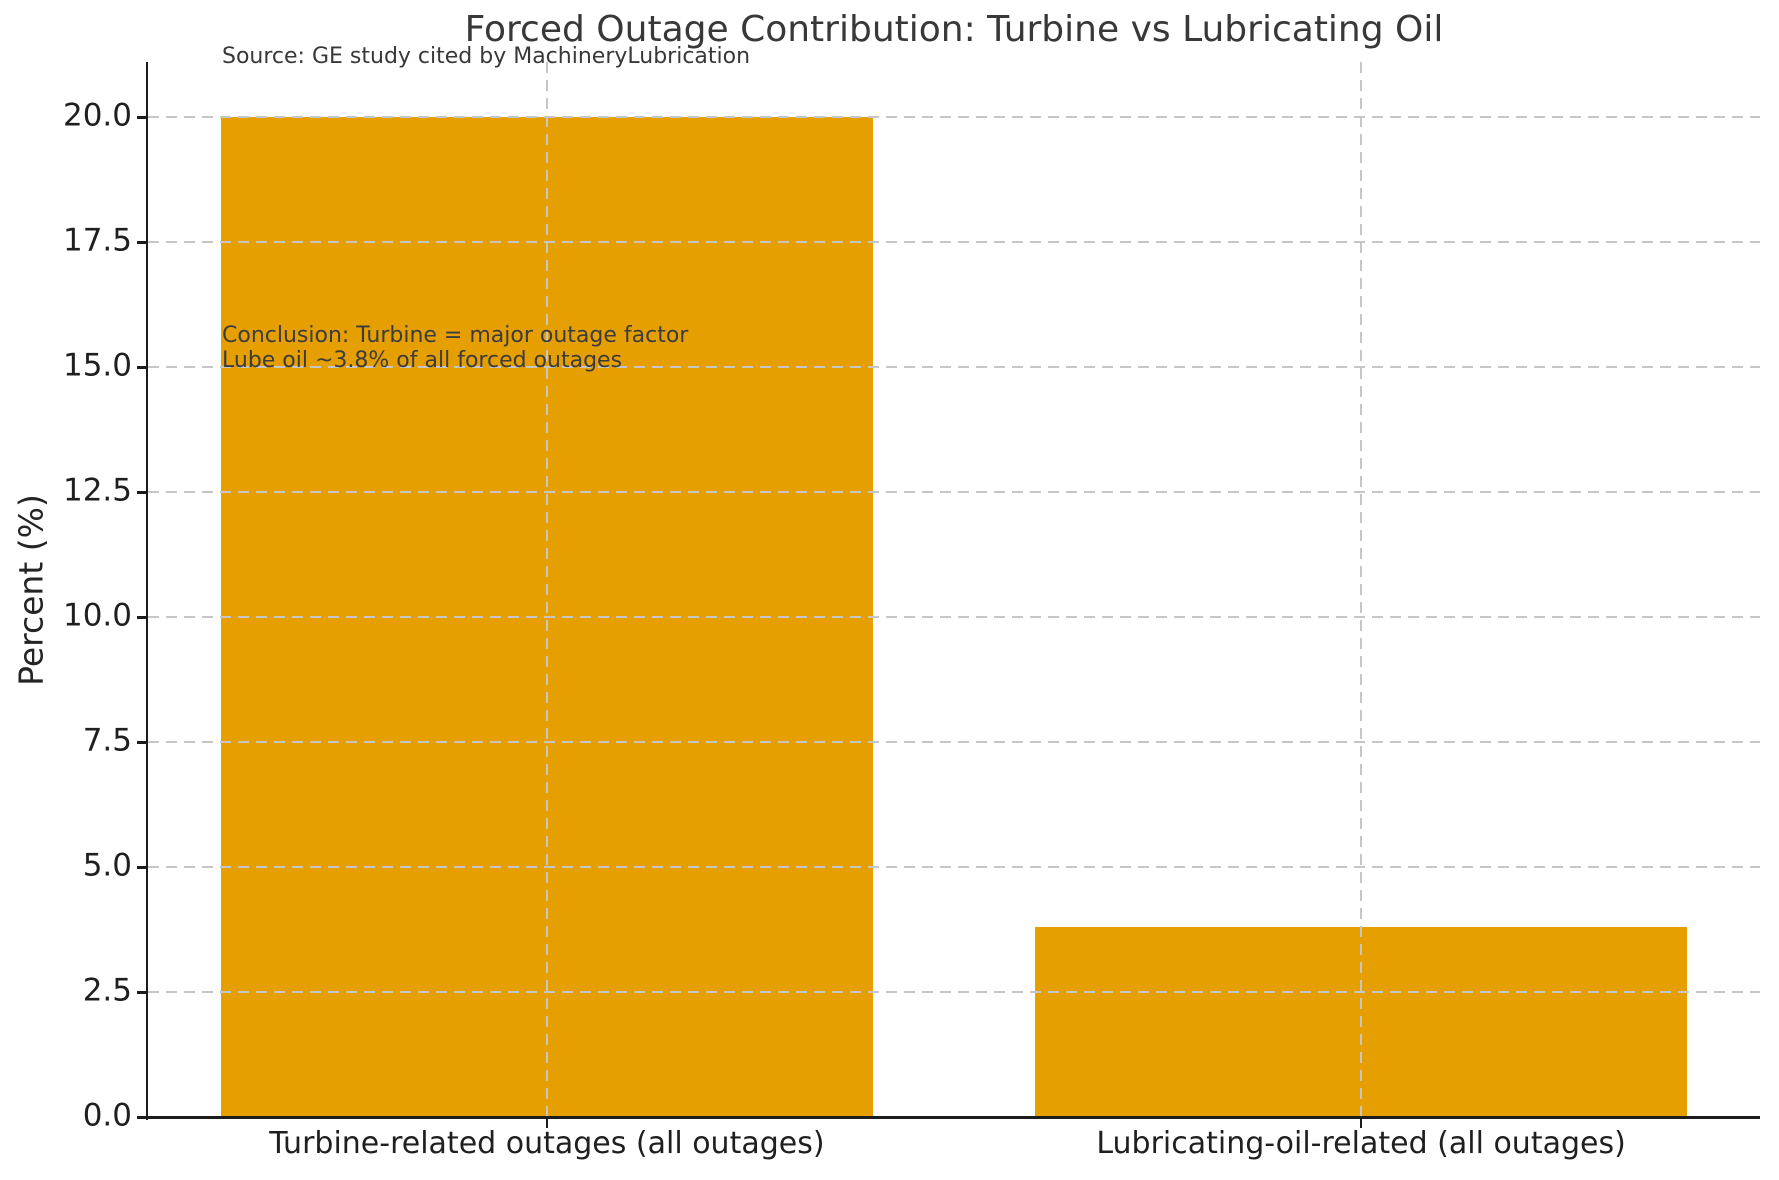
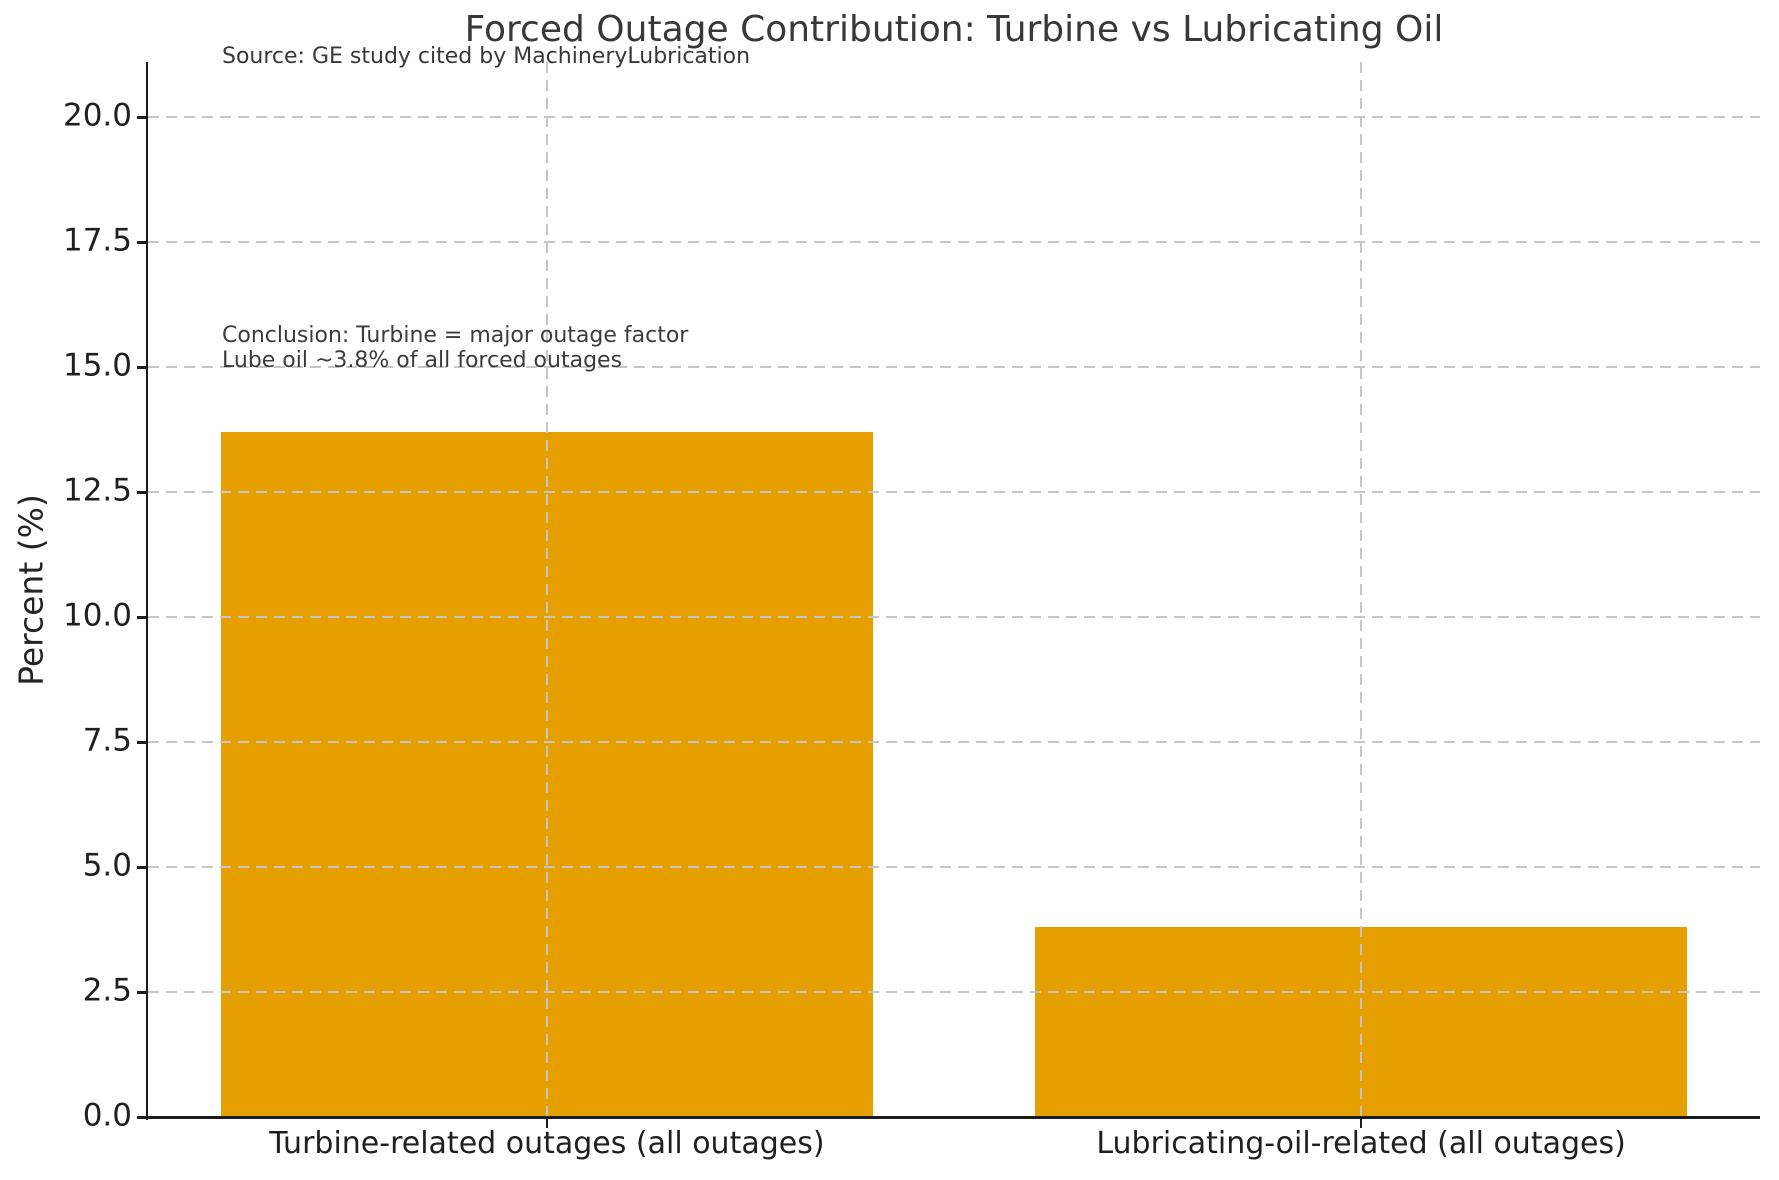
Turbine-related outages (all outages): 20.0 -> 13.7
